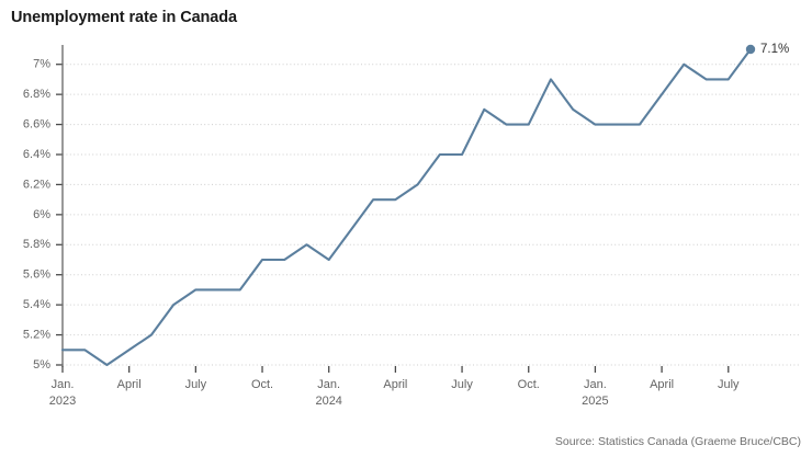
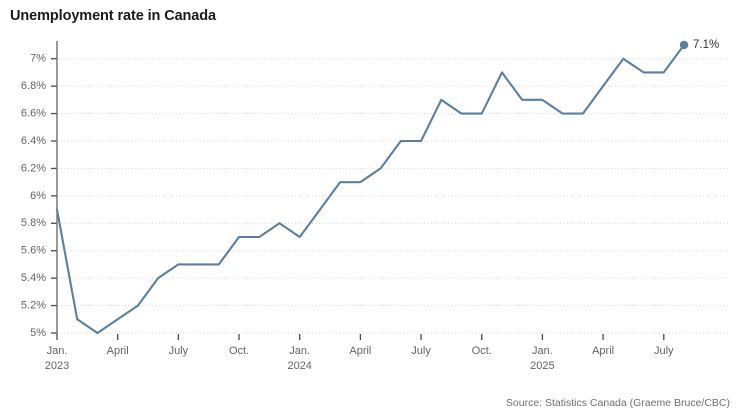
Jan. 2023: 5.1% -> 5.9%
Jan. 2025: 6.6% -> 6.7%
